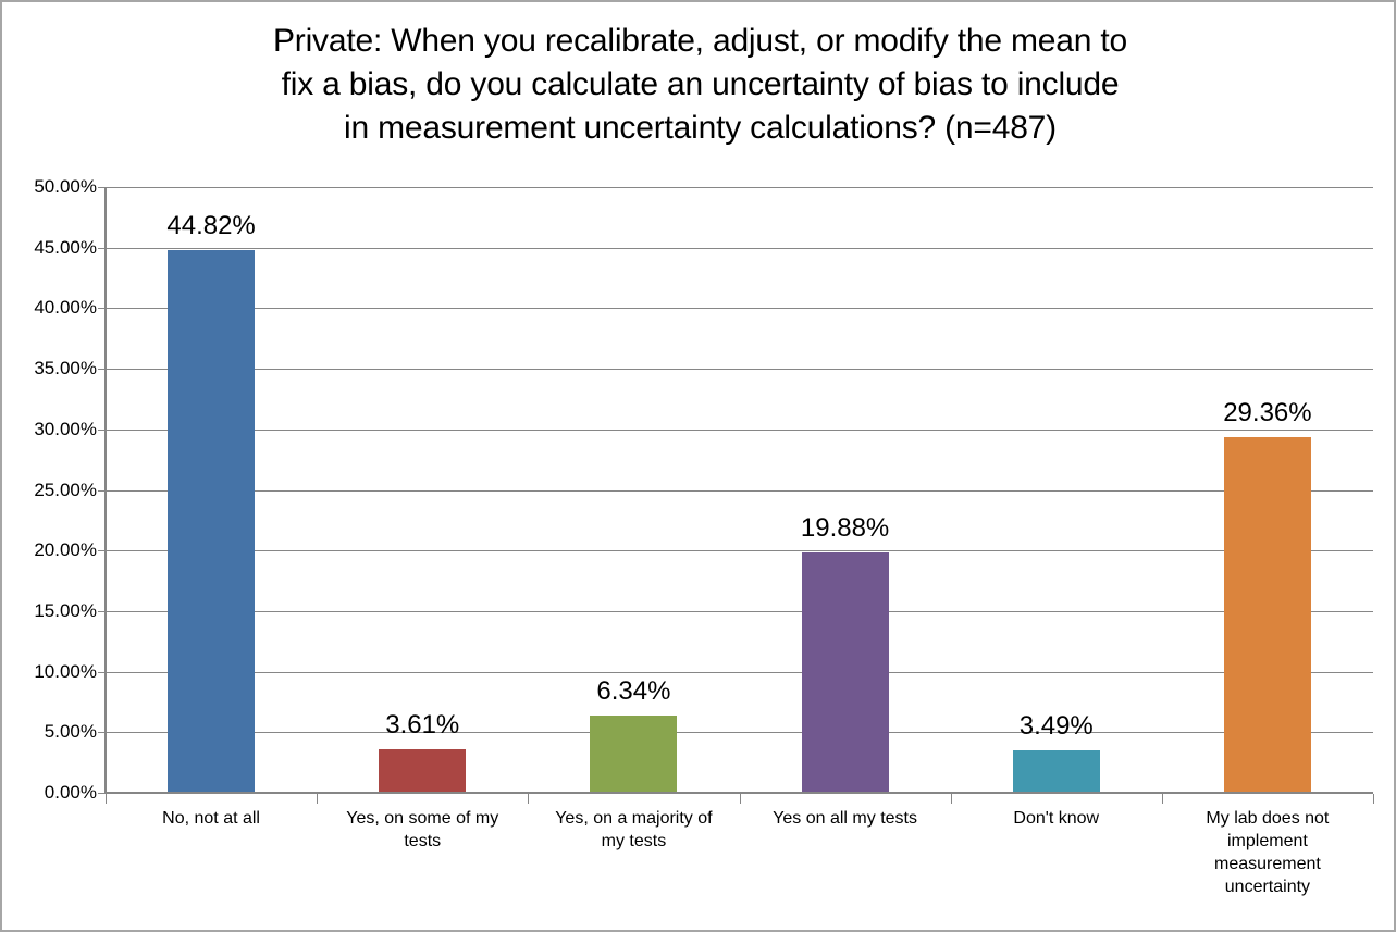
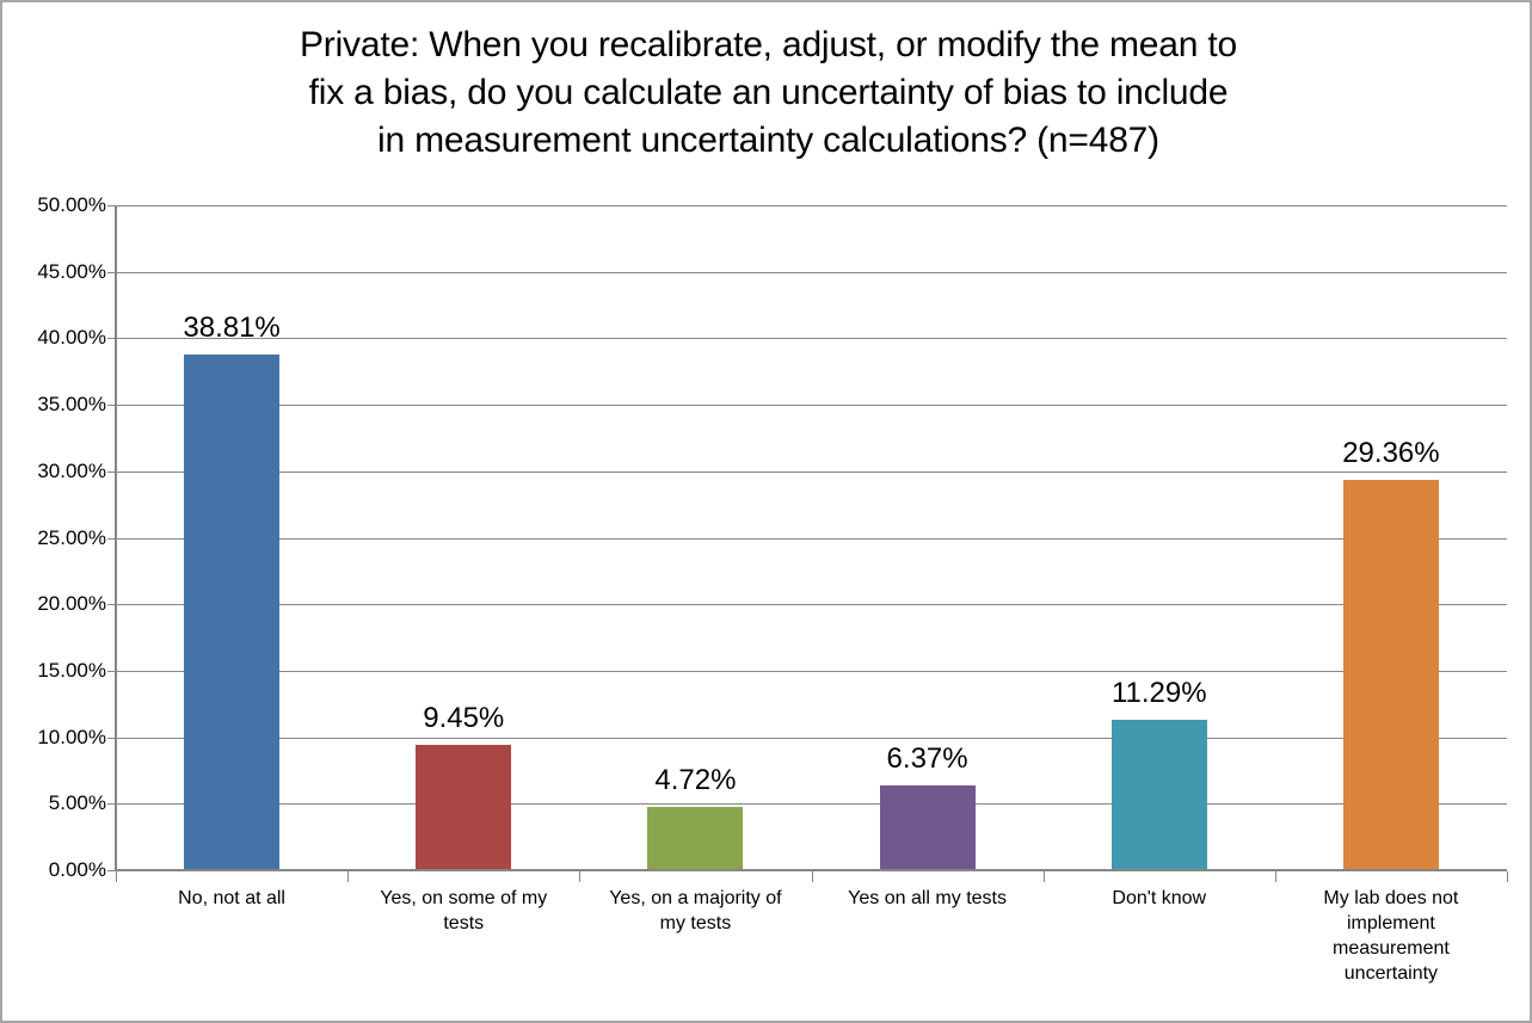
No, not at all: 44.82% -> 38.81%
Yes, on some of my tests: 3.61% -> 9.45%
Yes, on a majority of my tests: 6.34% -> 4.72%
Yes on all my tests: 19.88% -> 6.37%
Don't know: 3.49% -> 11.29%
